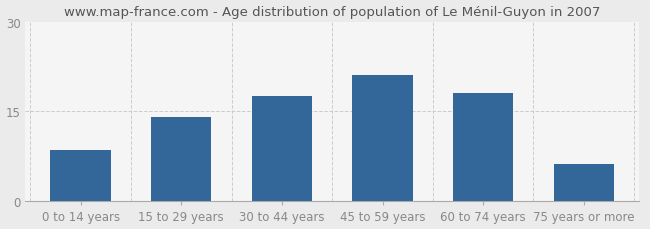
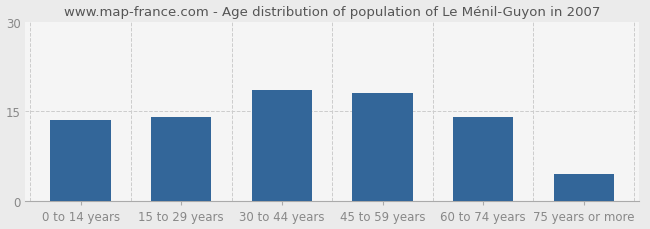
0 to 14 years: 8.6 -> 13.5
30 to 44 years: 17.6 -> 18.5
45 to 59 years: 21.0 -> 18.0
60 to 74 years: 18.0 -> 14.0
75 years or more: 6.2 -> 4.5
